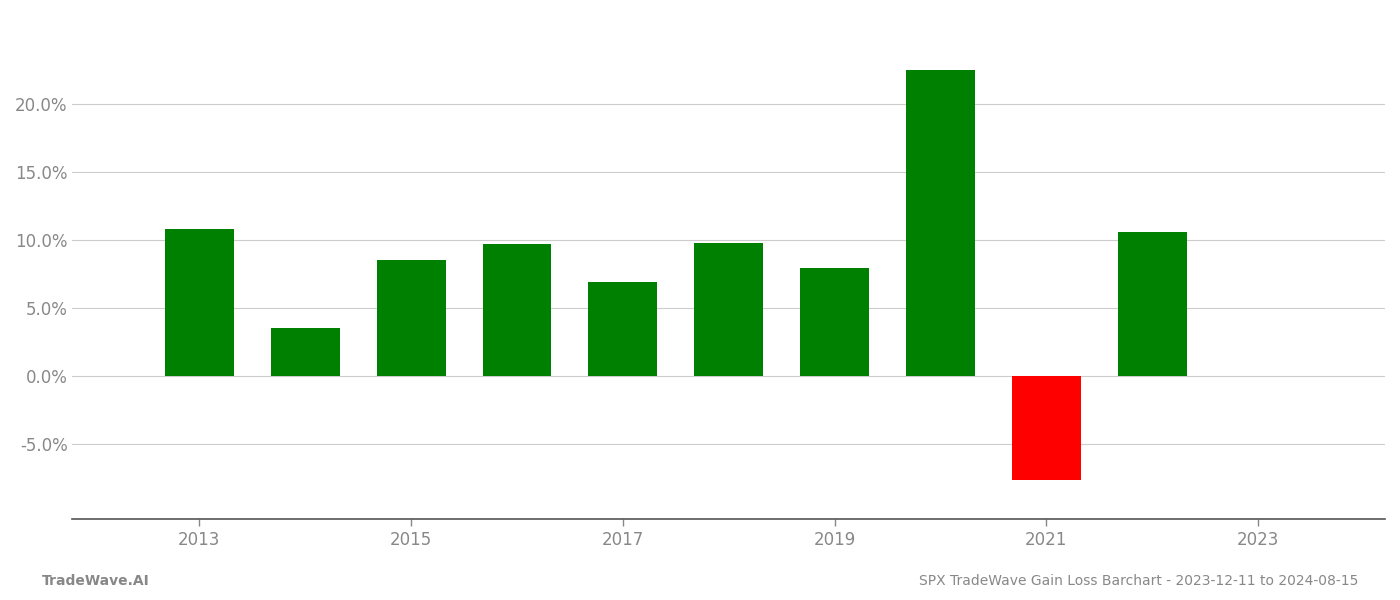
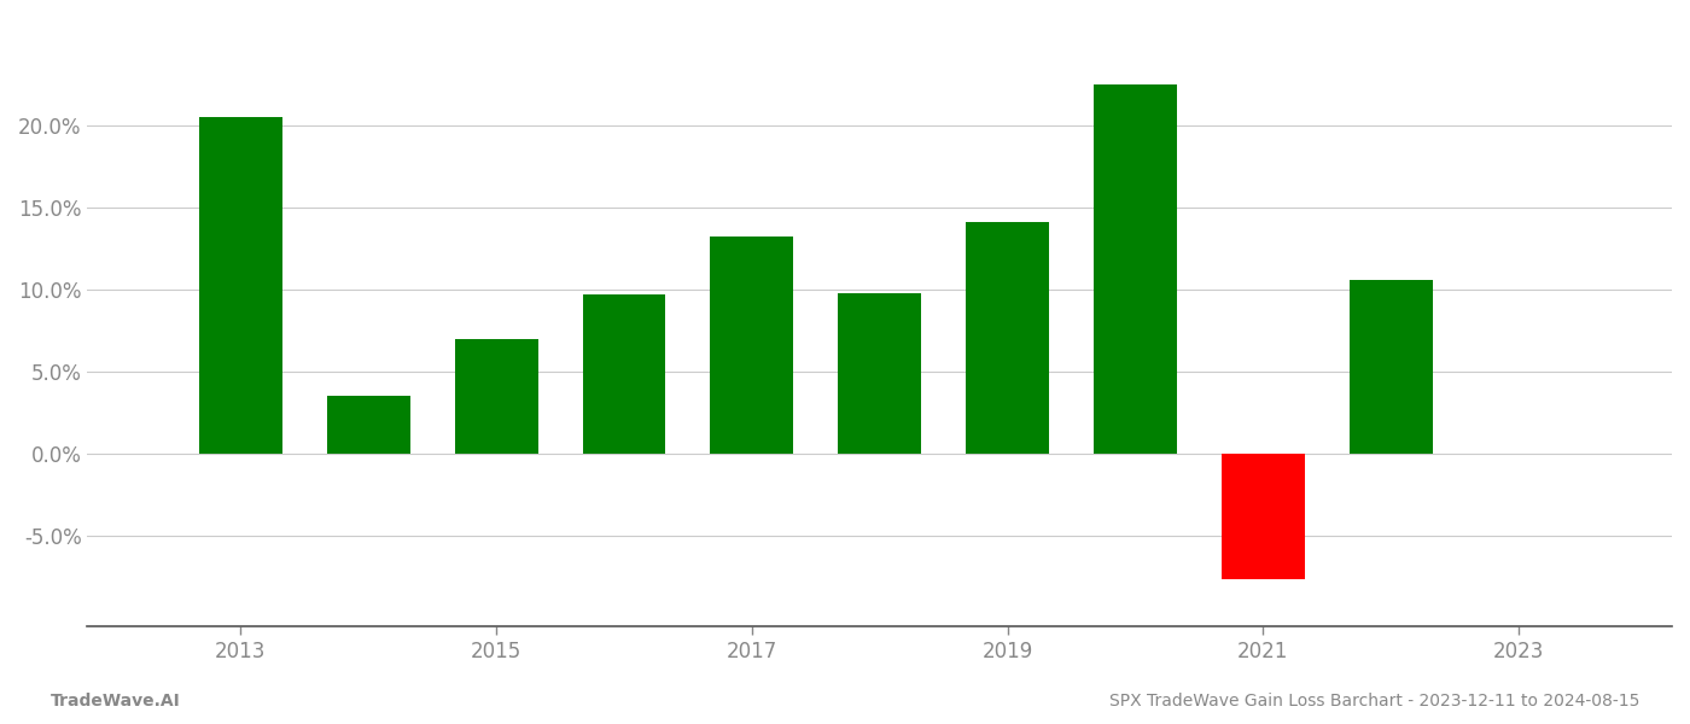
2013: 10.8% -> 20.5%
2015: 8.5% -> 7.0%
2017: 6.9% -> 13.2%
2019: 7.9% -> 14.1%
